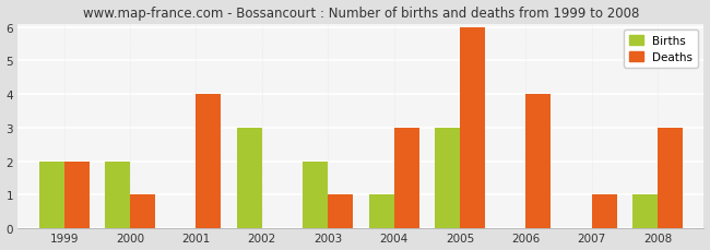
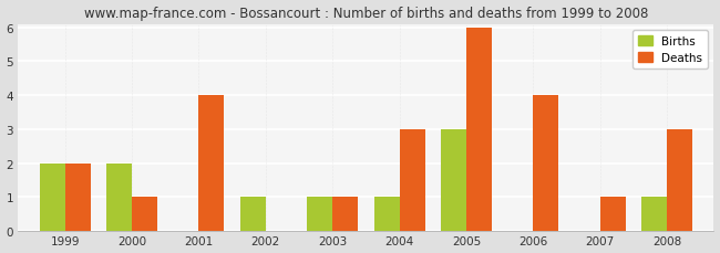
Births/2002: 3 -> 1
Births/2003: 2 -> 1
